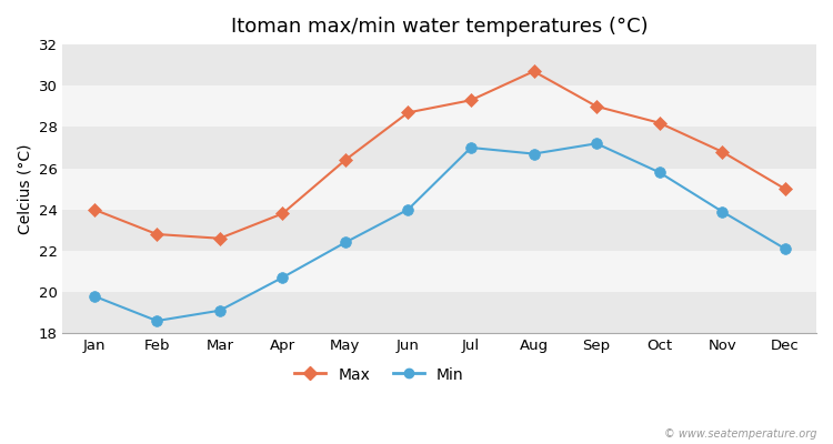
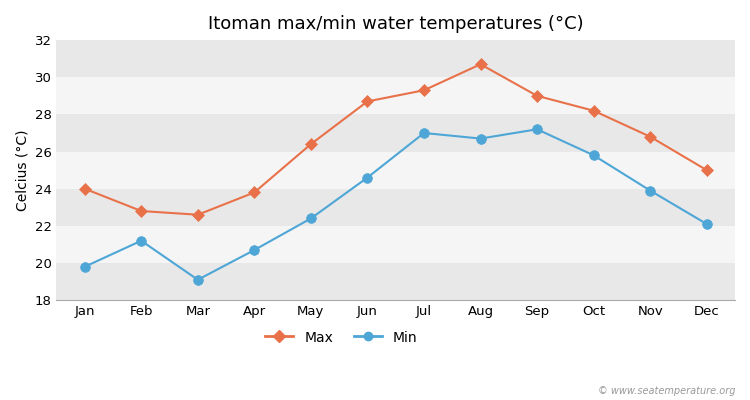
Min/Feb: 18.6 -> 21.2
Min/Jun: 24.0 -> 24.6
